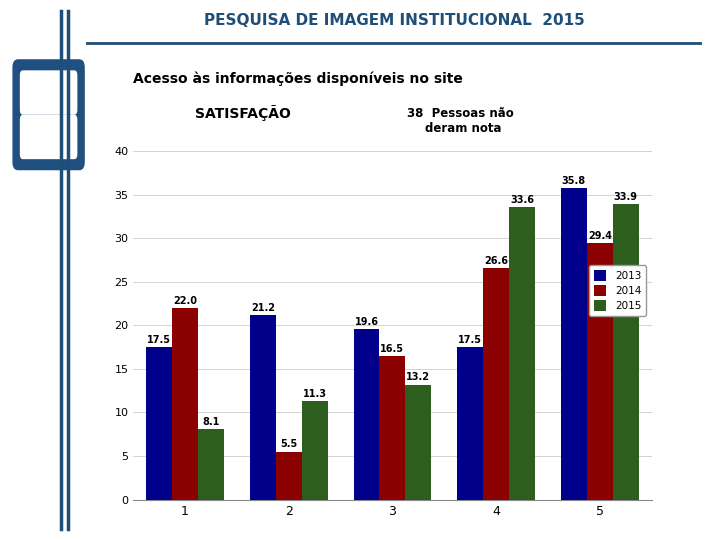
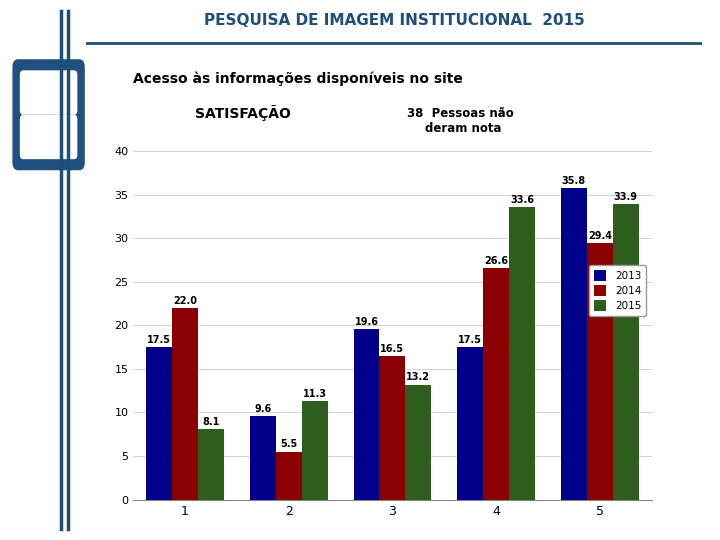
2013/2: 21.2 -> 9.6
